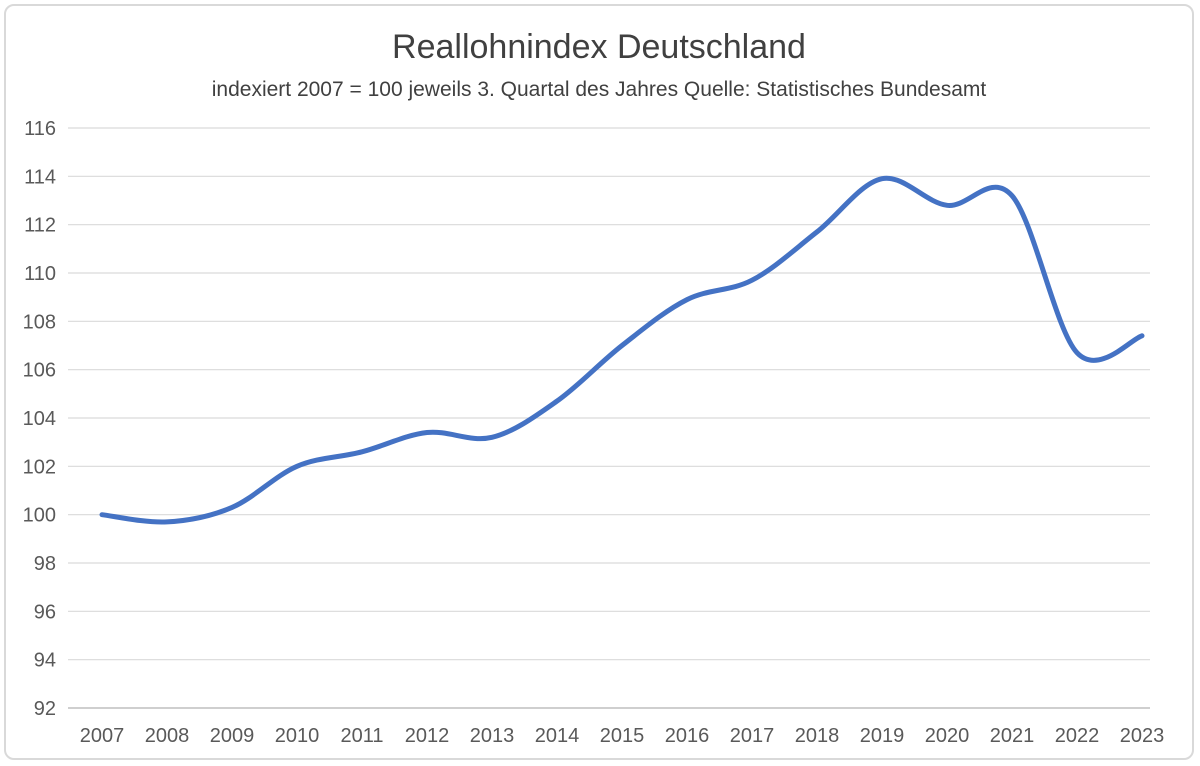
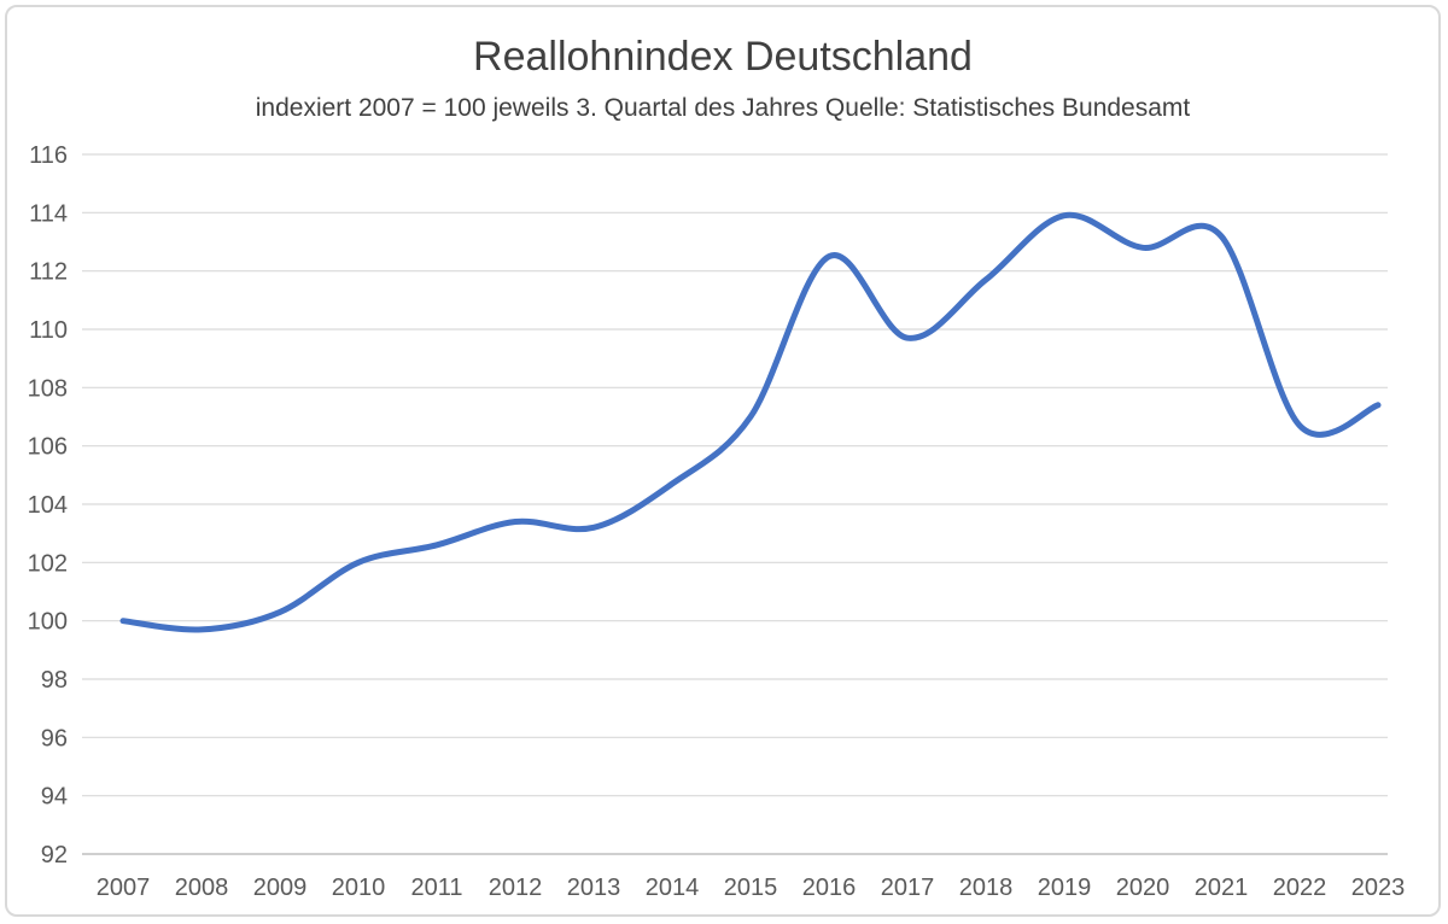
2016: 108.9 -> 112.5
